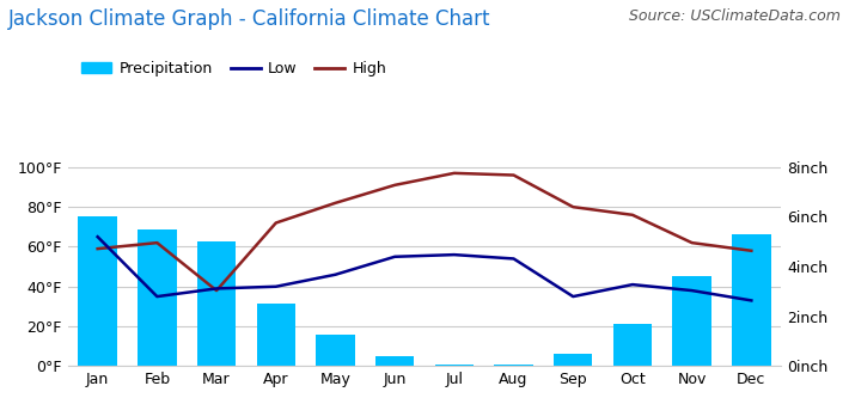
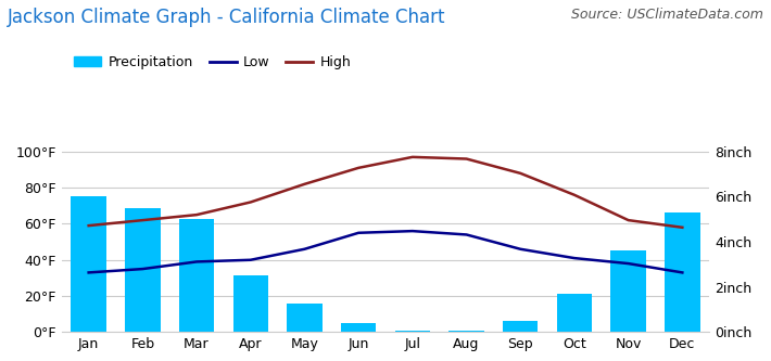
Low/Jan: 65°F -> 33°F
High/Mar: 38°F -> 65°F
High/Sep: 80°F -> 88°F
Low/Sep: 35°F -> 46°F
